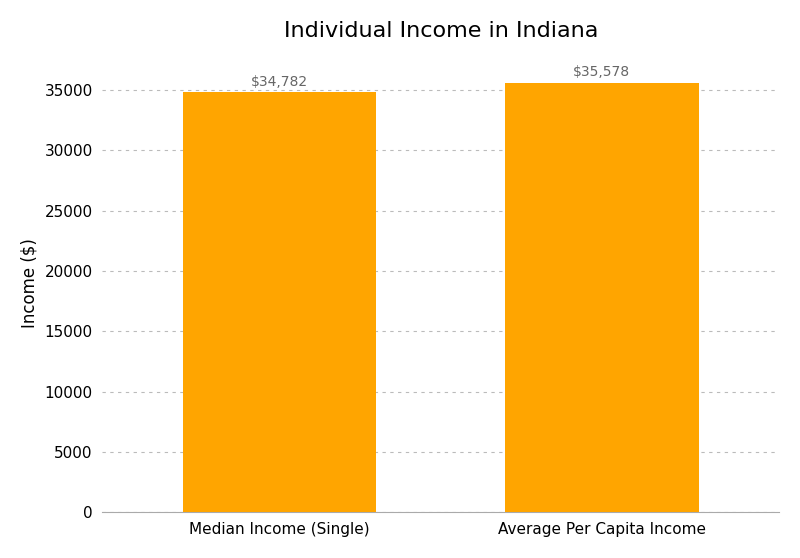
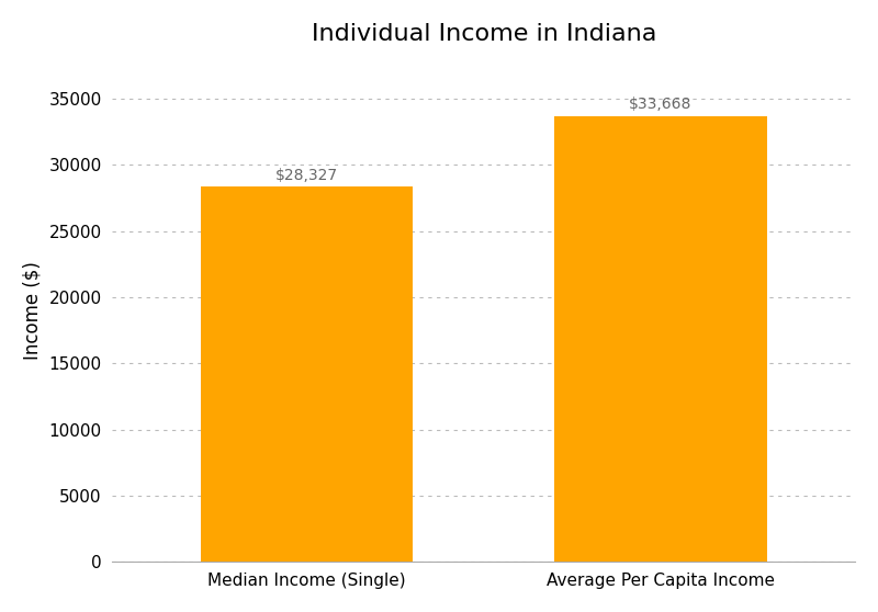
Median Income (Single): $34,782 -> $28,327
Average Per Capita Income: $35,578 -> $33,668
